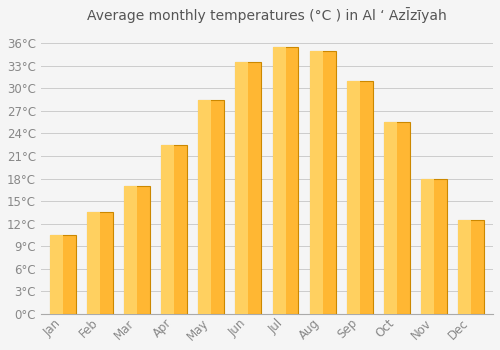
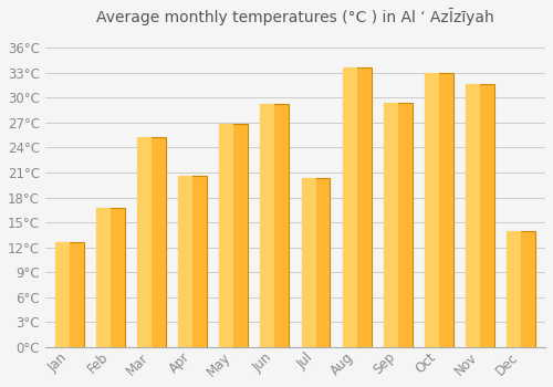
Jan: 10.5°C -> 12.6°C
Feb: 13.5°C -> 16.8°C
Mar: 17.0°C -> 25.2°C
Apr: 22.5°C -> 20.6°C
May: 28.5°C -> 26.8°C
Jun: 33.5°C -> 29.2°C
Jul: 35.5°C -> 20.4°C
Aug: 35.0°C -> 33.6°C
Sep: 31.0°C -> 29.4°C
Oct: 25.5°C -> 33.0°C
Nov: 18.0°C -> 31.6°C
Dec: 12.5°C -> 14.0°C
